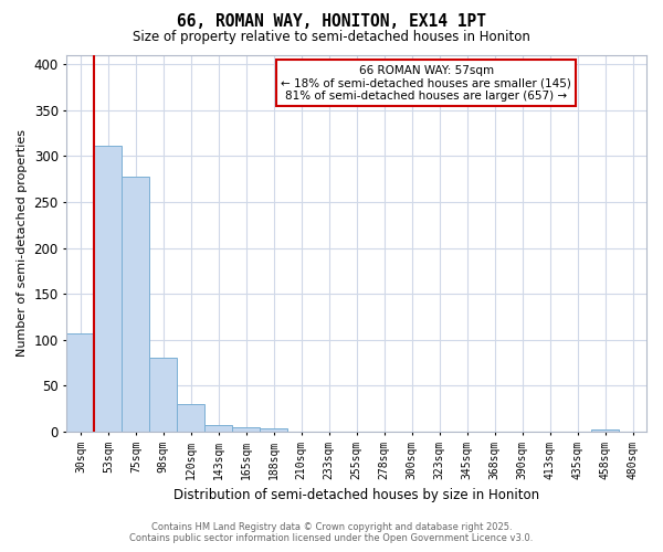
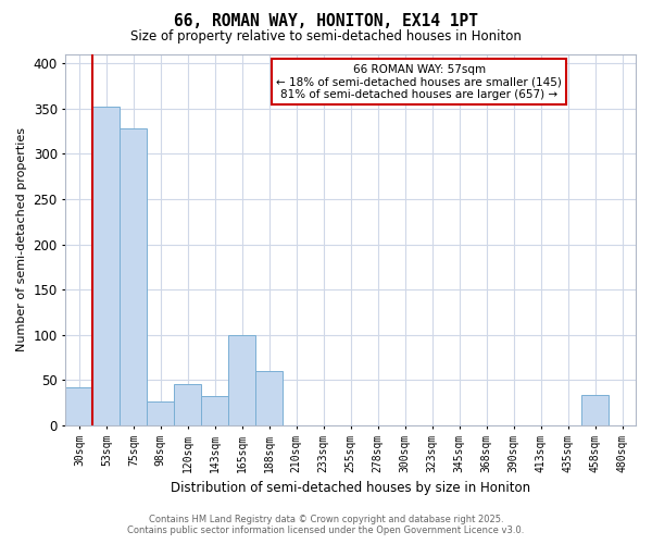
30sqm: 107 -> 42
53sqm: 311 -> 352
75sqm: 278 -> 328
98sqm: 80 -> 26
120sqm: 30 -> 46
143sqm: 7 -> 32
165sqm: 4 -> 100
188sqm: 3 -> 60
458sqm: 2 -> 34
